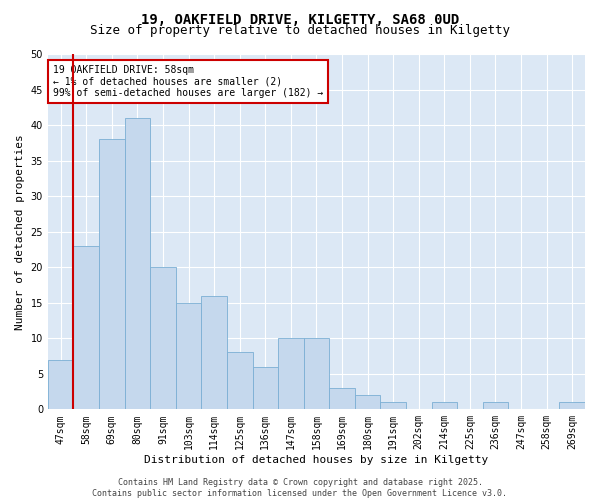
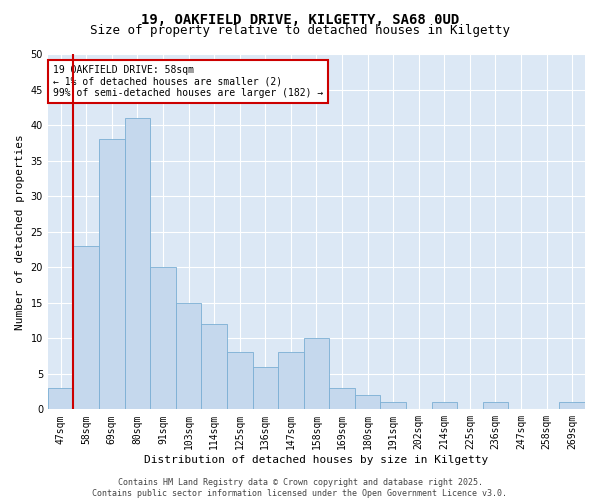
47sqm: 7 -> 3
114sqm: 16 -> 12
147sqm: 10 -> 8
